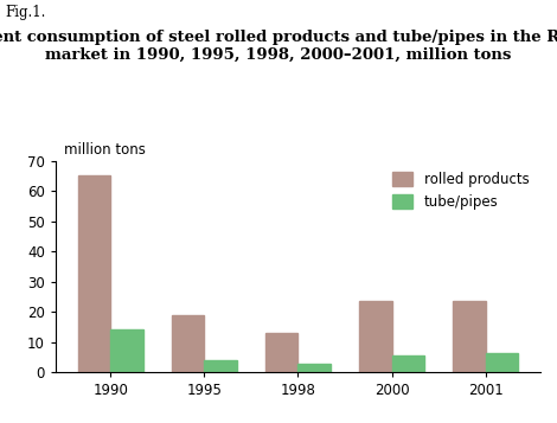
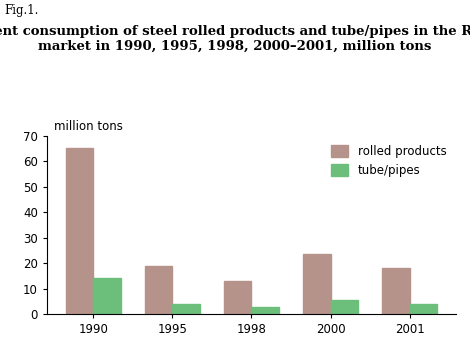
rolled products/2001: 23.5 -> 18.0
tube/pipes/2001: 6.5 -> 4.0
